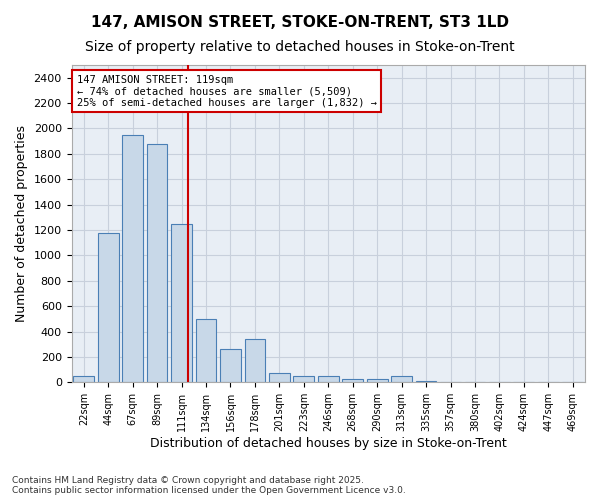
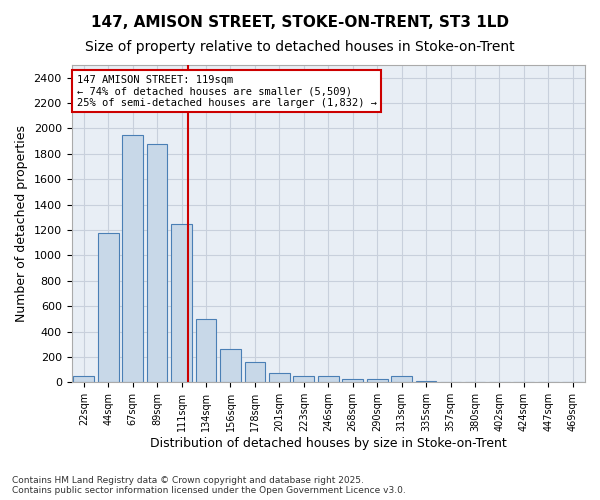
178sqm: 340 -> 160
